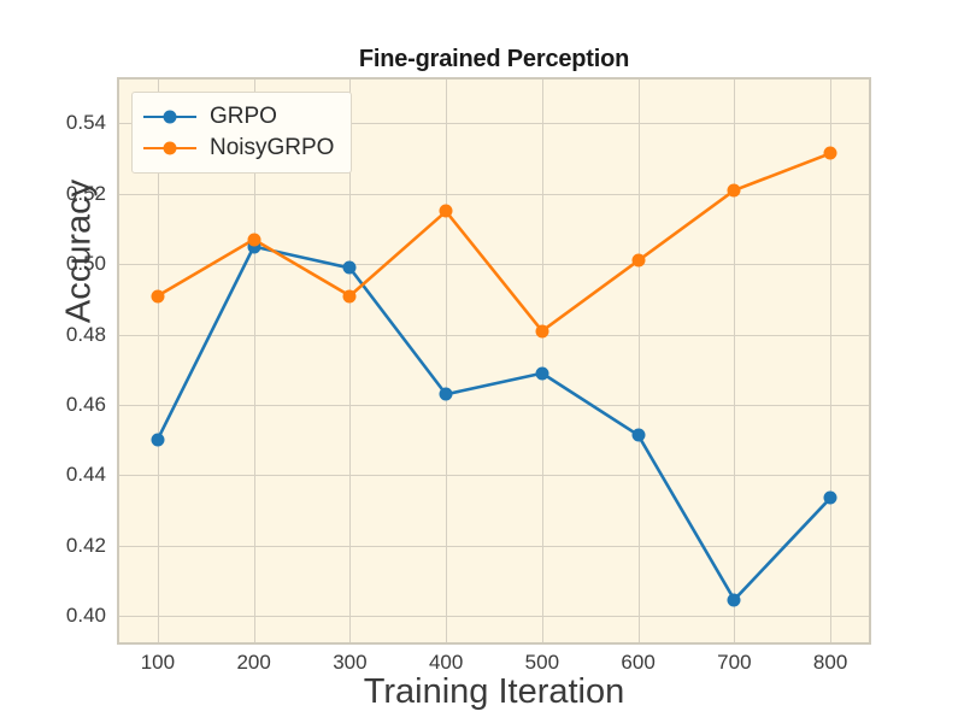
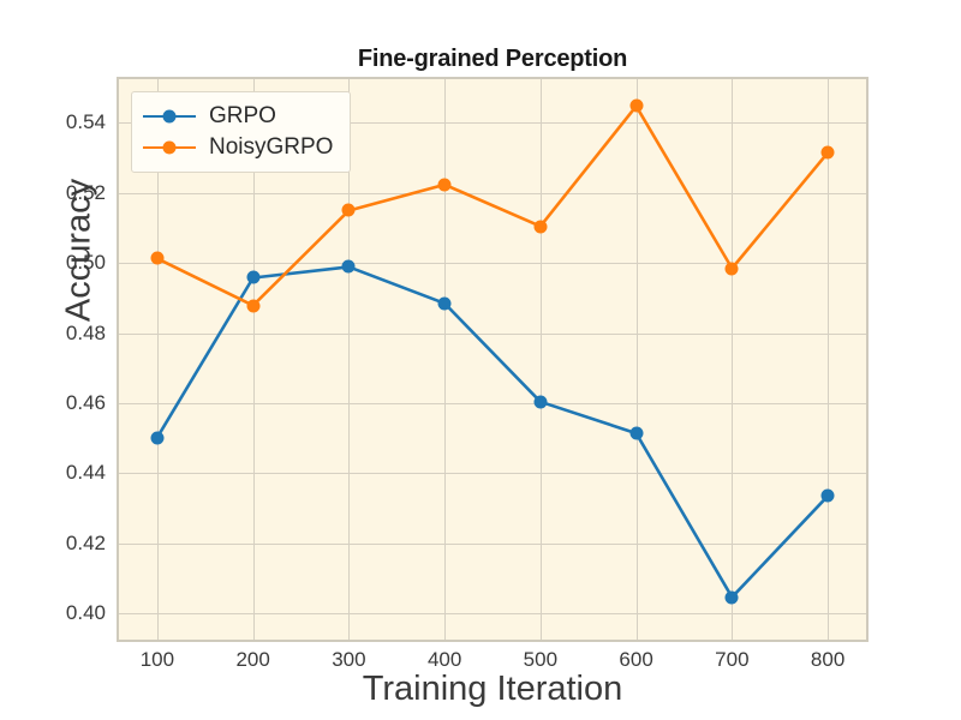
NoisyGRPO/100: 0.491 -> 0.501
GRPO/200: 0.505 -> 0.496
NoisyGRPO/200: 0.507 -> 0.488
NoisyGRPO/300: 0.491 -> 0.515
GRPO/400: 0.463 -> 0.488
NoisyGRPO/400: 0.515 -> 0.522
GRPO/500: 0.469 -> 0.460
NoisyGRPO/500: 0.481 -> 0.510
NoisyGRPO/600: 0.501 -> 0.545
NoisyGRPO/700: 0.521 -> 0.498
